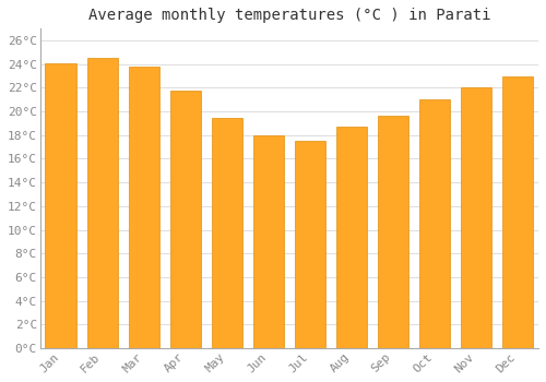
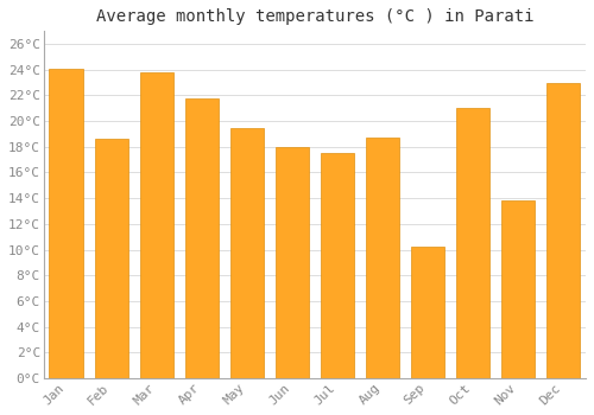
Feb: 24.5°C -> 18.6°C
Sep: 19.6°C -> 10.2°C
Nov: 22.0°C -> 13.8°C
